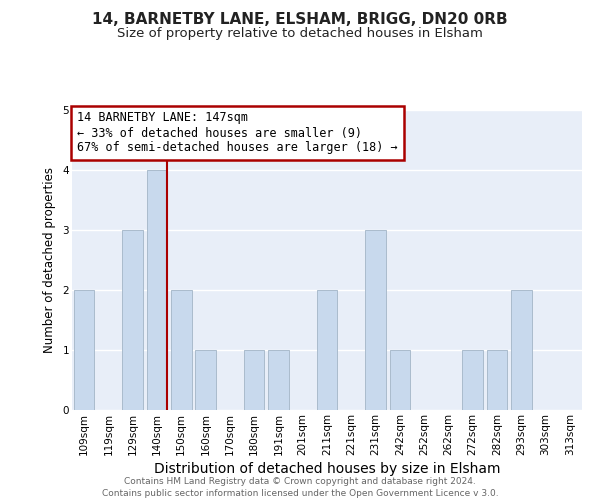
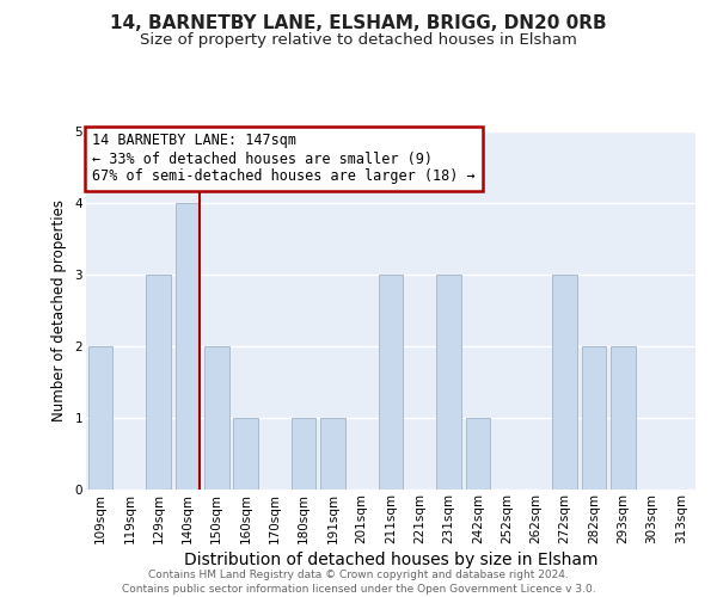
211sqm: 2 -> 3
272sqm: 1 -> 3
282sqm: 1 -> 2
